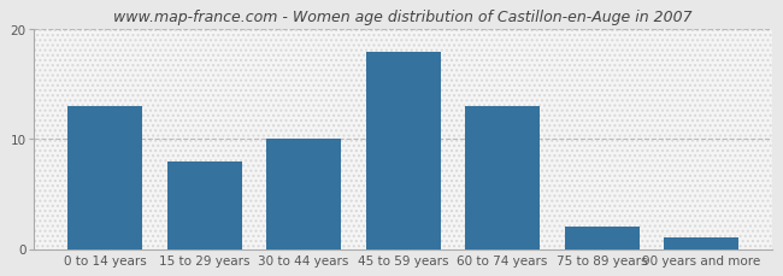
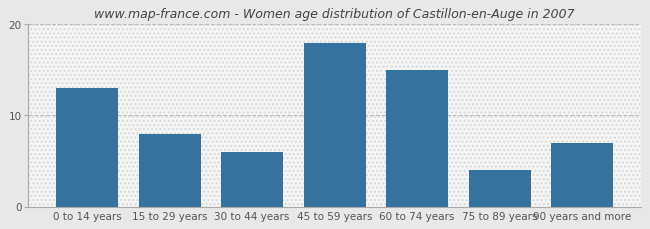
30 to 44 years: 10 -> 6
60 to 74 years: 13 -> 15
75 to 89 years: 2 -> 4
90 years and more: 1 -> 7
